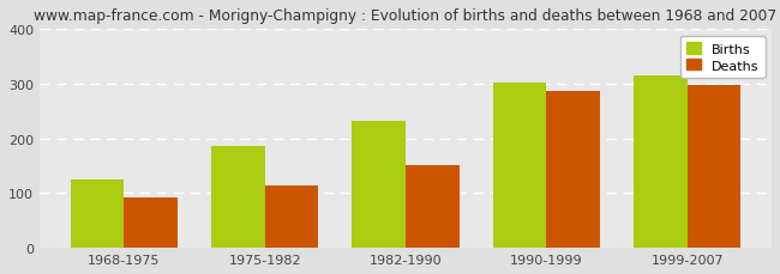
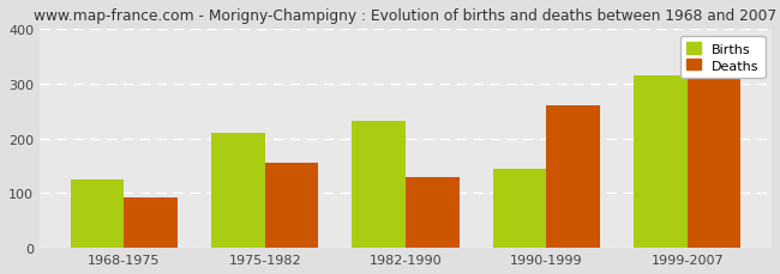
Births/1975-1982: 187 -> 210
Deaths/1975-1982: 114 -> 155
Deaths/1982-1990: 152 -> 130
Births/1990-1999: 303 -> 145
Deaths/1990-1999: 287 -> 260
Deaths/1999-2007: 298 -> 310
